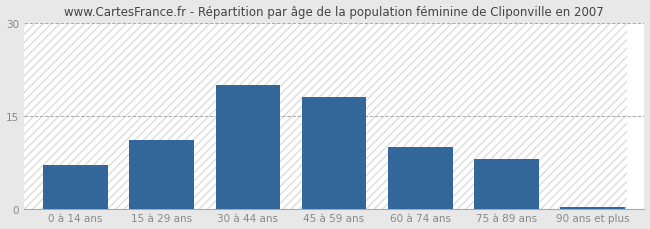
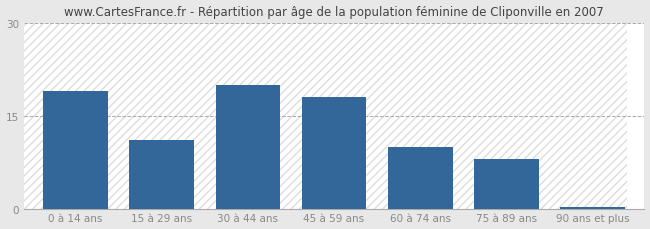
0 à 14 ans: 7.0 -> 19.0
